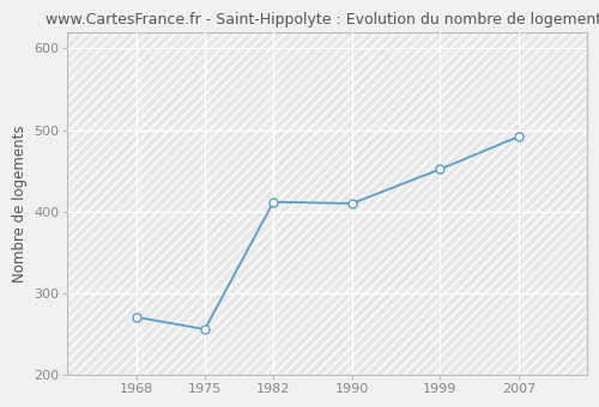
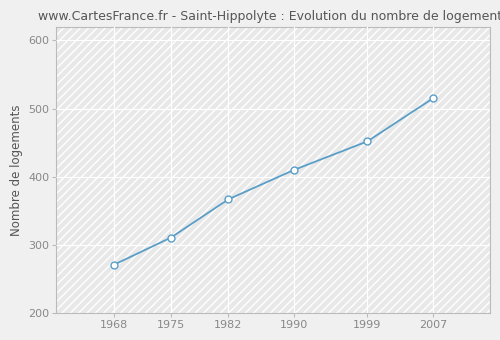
1975: 256 -> 311
1982: 412 -> 367
2007: 492 -> 515
